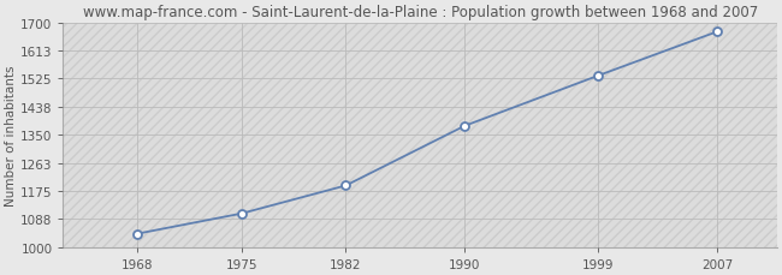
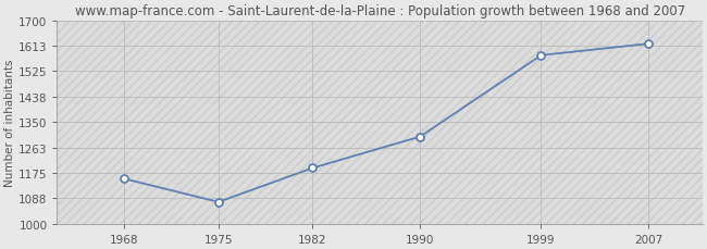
1968: 1042 -> 1155
1975: 1105 -> 1075
1990: 1378 -> 1300
1999: 1535 -> 1580
2007: 1672 -> 1620
